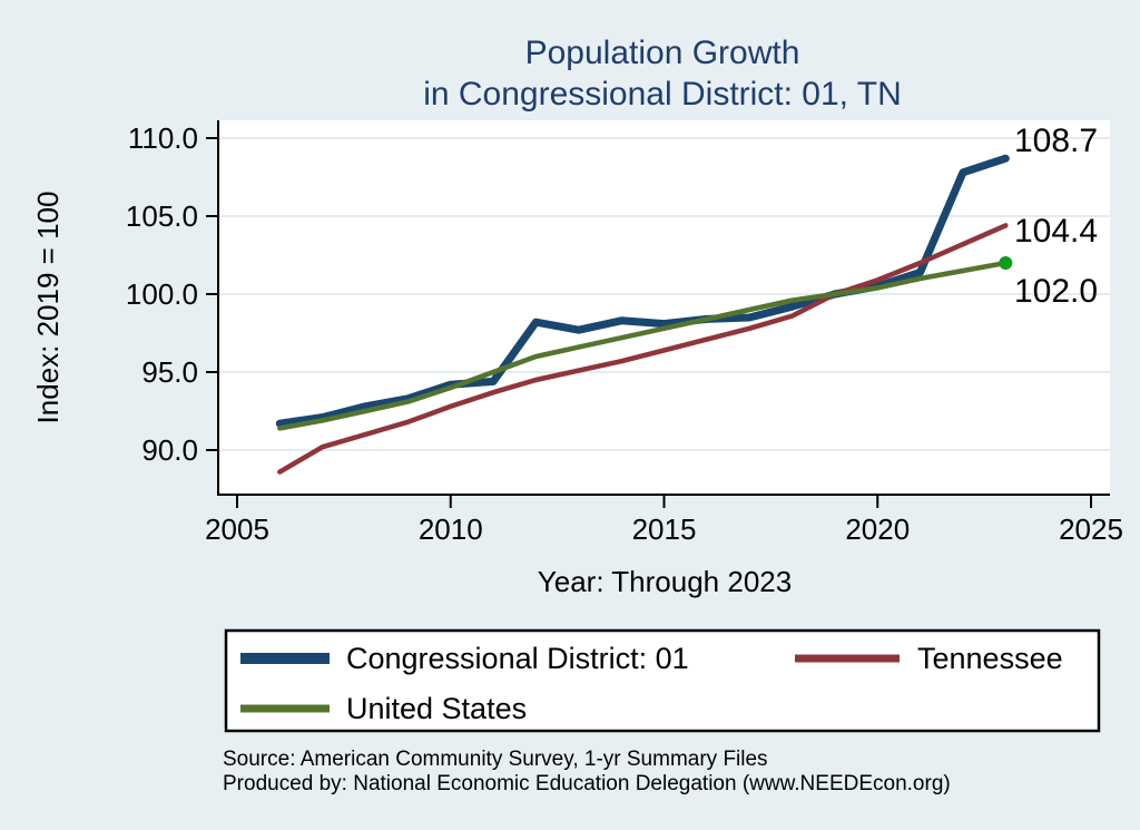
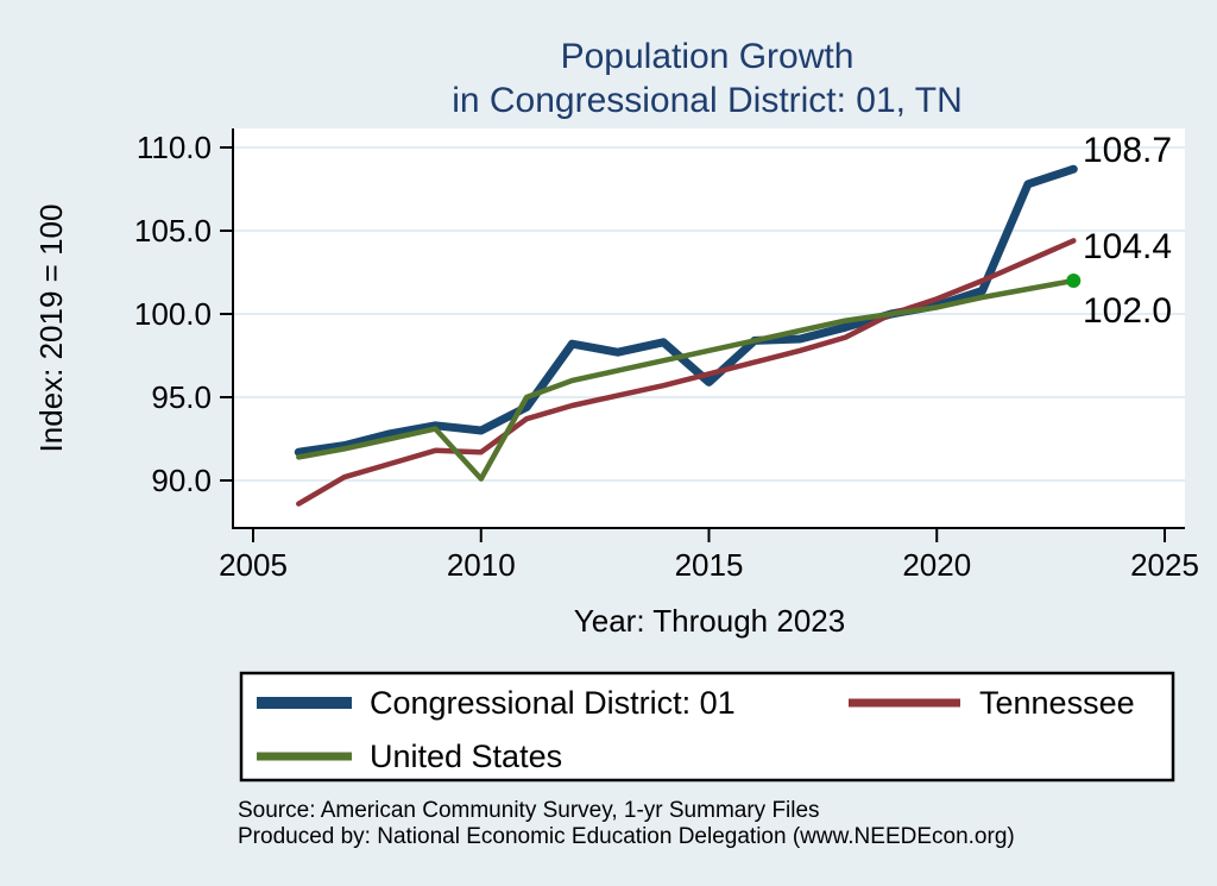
Congressional District: 01/2010: 94.2 -> 93.0
Tennessee/2010: 92.8 -> 91.7
United States/2010: 94.0 -> 90.1
Congressional District: 01/2015: 98.1 -> 95.9
